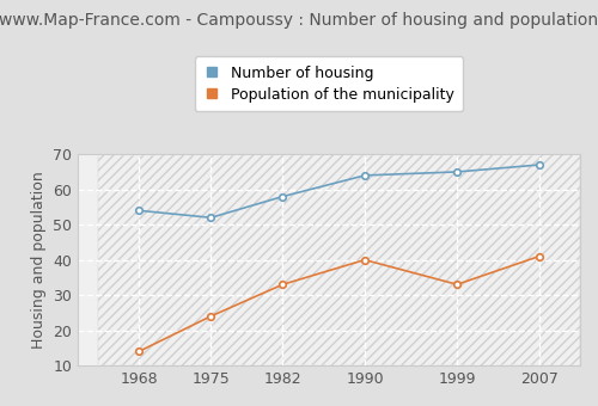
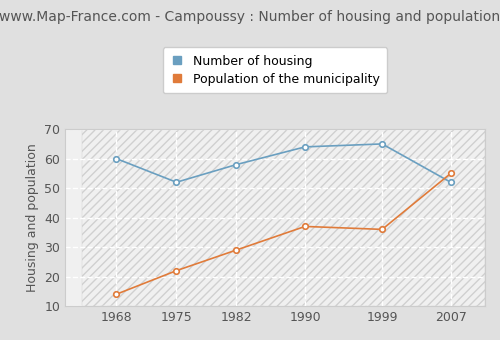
Number of housing/1968: 54 -> 60
Population of the municipality/1975: 24 -> 22
Population of the municipality/1982: 33 -> 29
Population of the municipality/1990: 40 -> 37
Population of the municipality/1999: 33 -> 36
Number of housing/2007: 67 -> 52
Population of the municipality/2007: 41 -> 55
